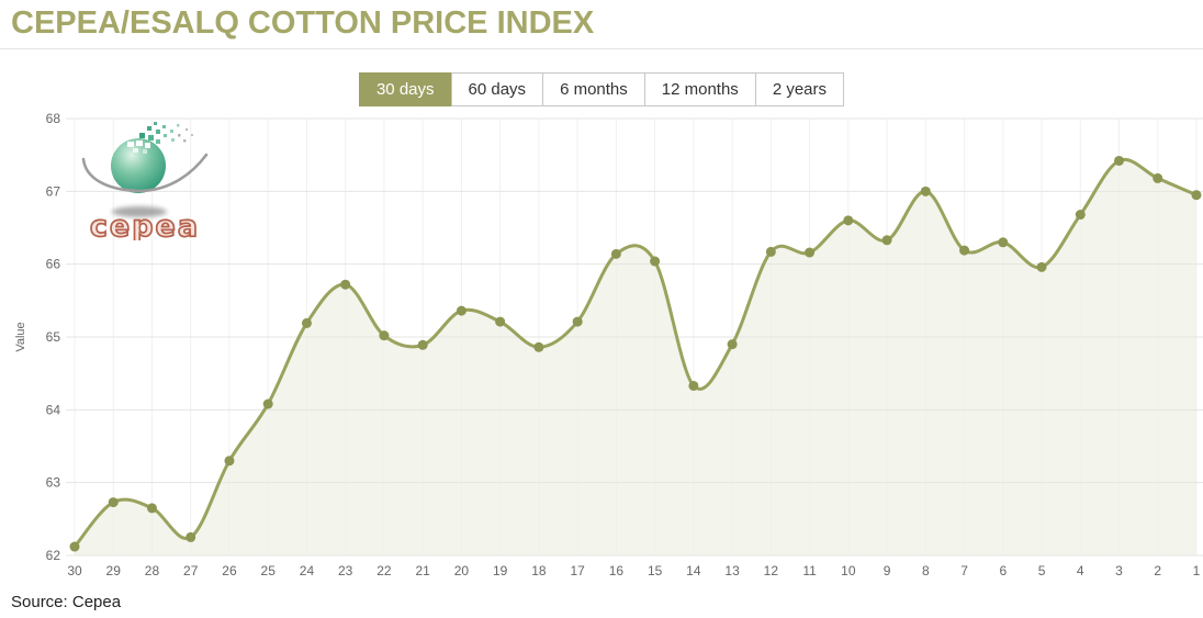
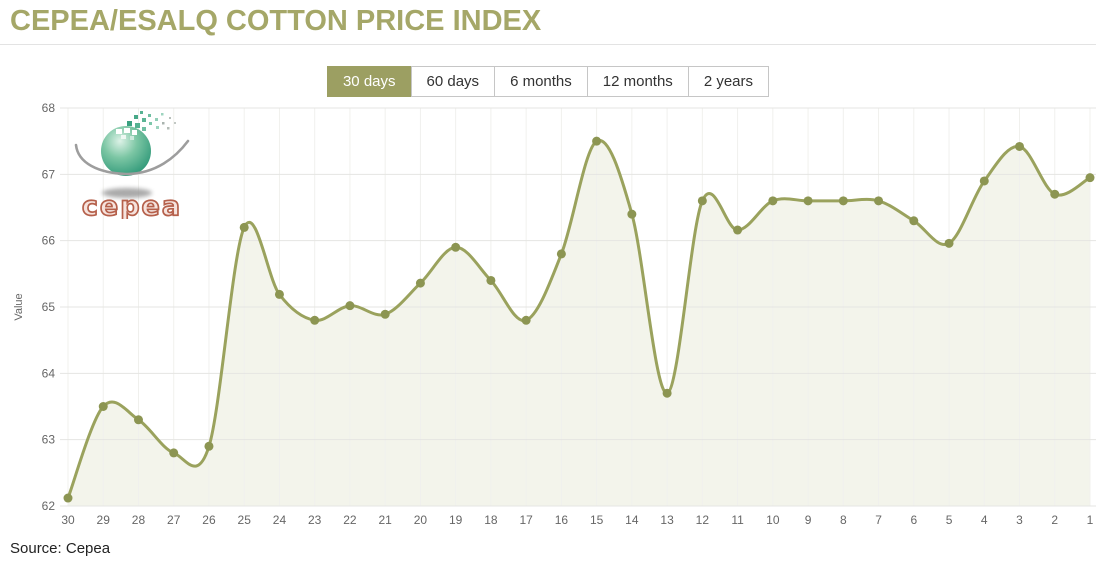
29: 62.7 -> 63.5
28: 62.6 -> 63.3
27: 62.2 -> 62.8
26: 63.3 -> 62.9
25: 64.1 -> 66.2
23: 65.7 -> 64.8
19: 65.2 -> 65.9
18: 64.9 -> 65.4
17: 65.2 -> 64.8
16: 66.1 -> 65.8
15: 66.0 -> 67.5
14: 64.3 -> 66.4
13: 64.9 -> 63.7
12: 66.2 -> 66.6
9: 66.3 -> 66.6
8: 67.0 -> 66.6
7: 66.2 -> 66.6
4: 66.7 -> 66.9
2: 67.2 -> 66.7
